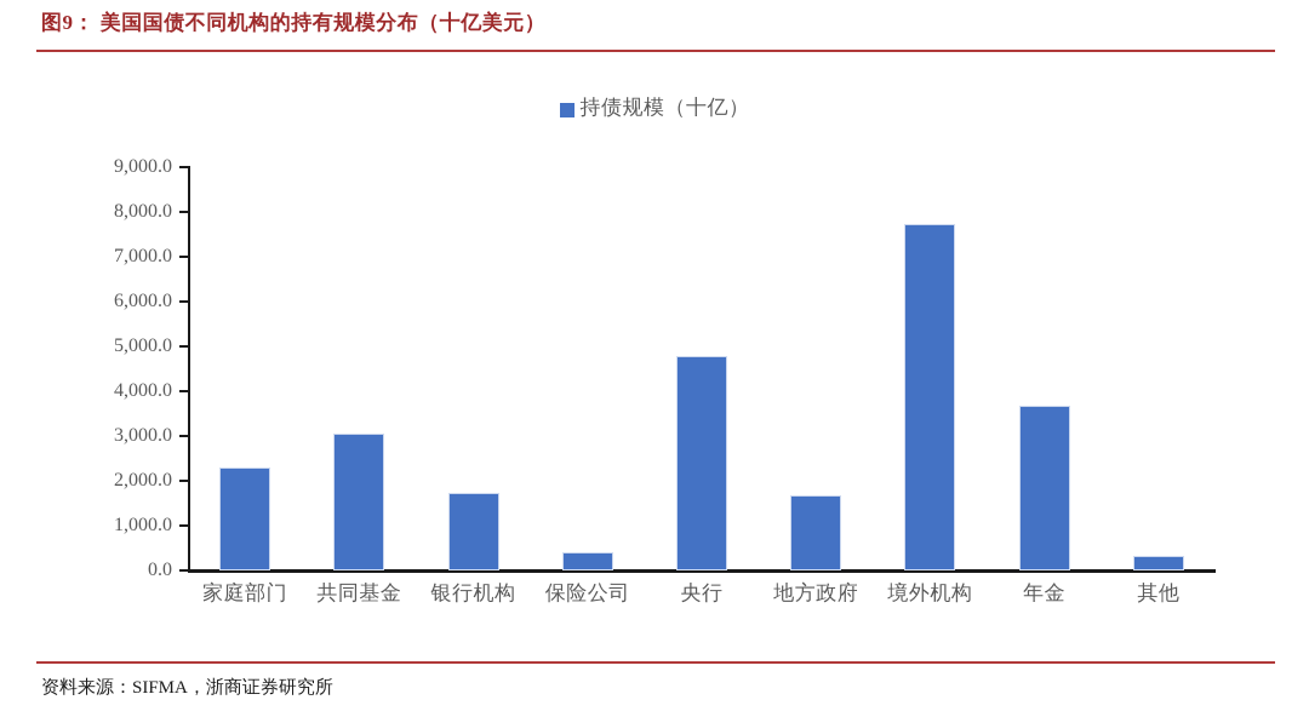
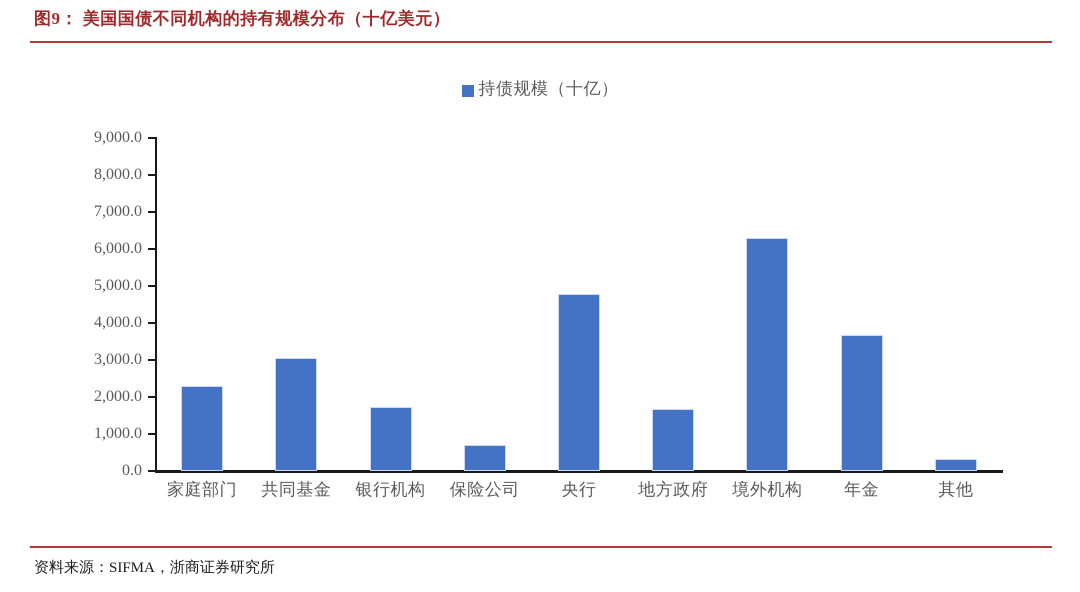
保险公司: 400 -> 700
境外机构: 7700 -> 6300
